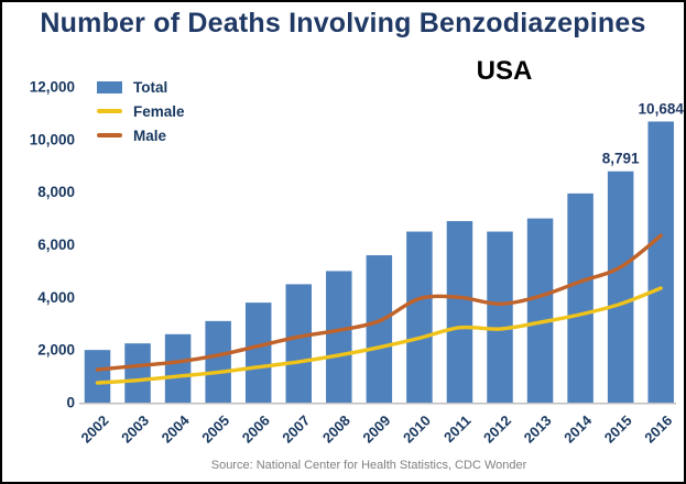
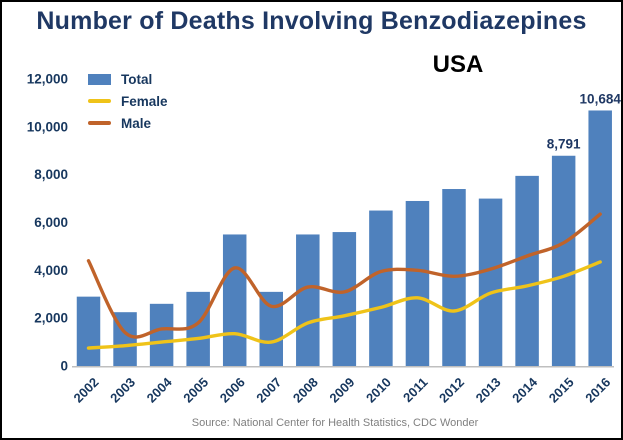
Total/2002: 2000 -> 2900
Male/2002: 1200 -> 4400
Total/2006: 3800 -> 5500
Male/2006: 2200 -> 4100
Total/2007: 4500 -> 3100
Female/2007: 1600 -> 1000
Total/2008: 5000 -> 5500
Male/2008: 2800 -> 3300
Total/2012: 6500 -> 7400
Female/2012: 2800 -> 2300
